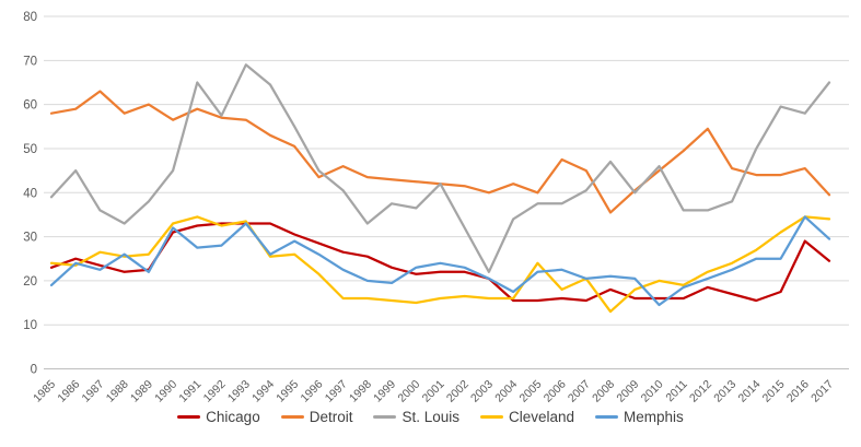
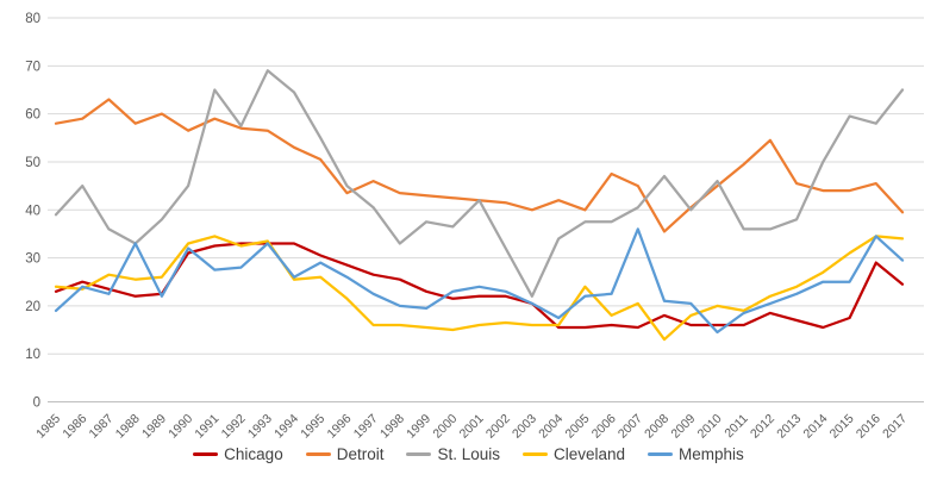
Memphis/1988: 26 -> 33
Memphis/2007: 20 -> 36
